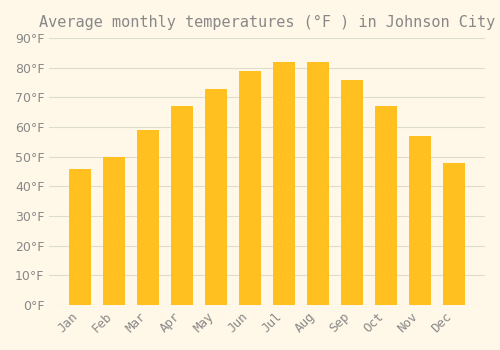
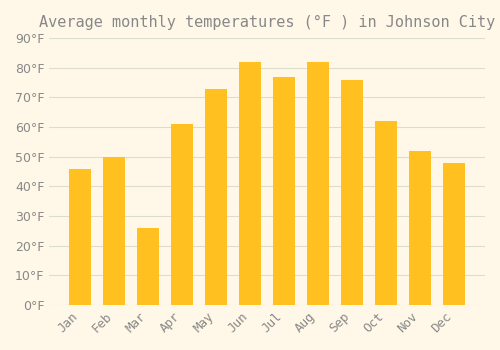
Mar: 59°F -> 26°F
Apr: 67°F -> 61°F
Jun: 79°F -> 82°F
Jul: 82°F -> 77°F
Oct: 67°F -> 62°F
Nov: 57°F -> 52°F
